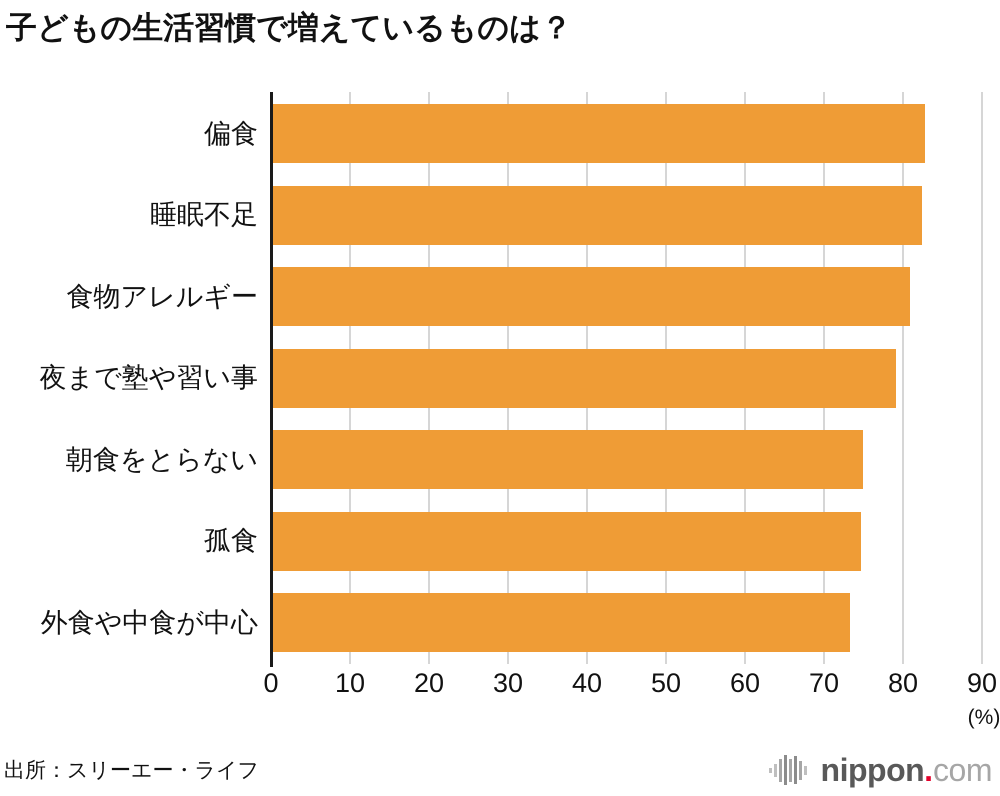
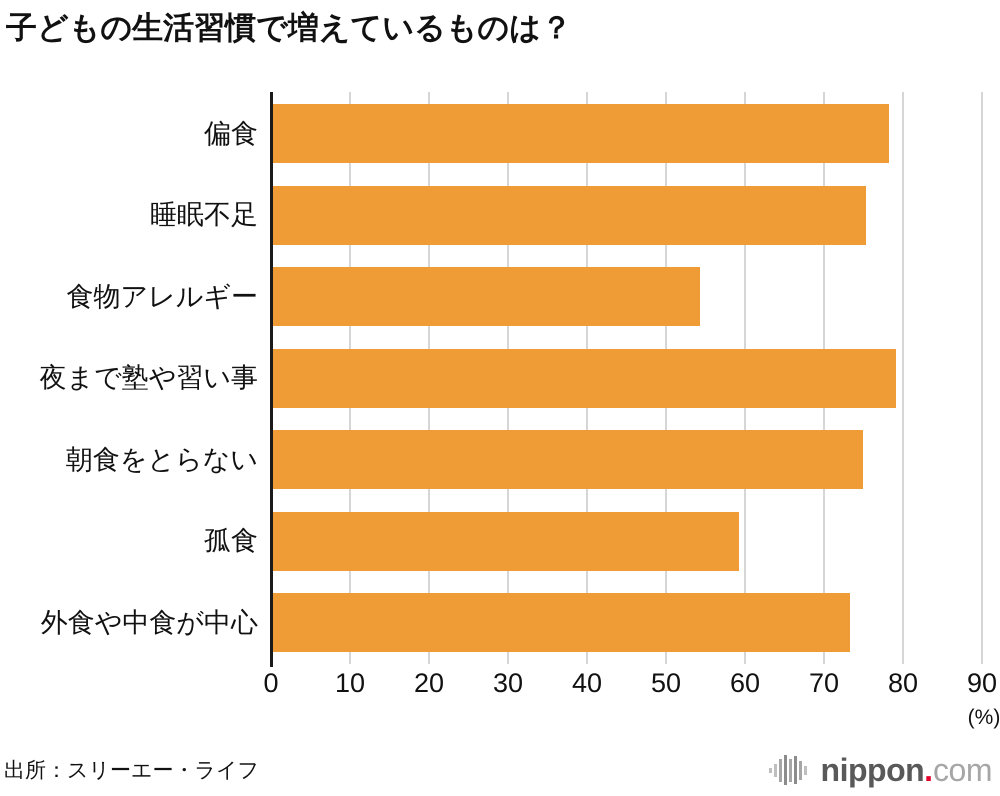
偏食: 82 -> 78
睡眠不足: 82 -> 75
食物アレルギー: 81 -> 54
孤食: 74 -> 59
